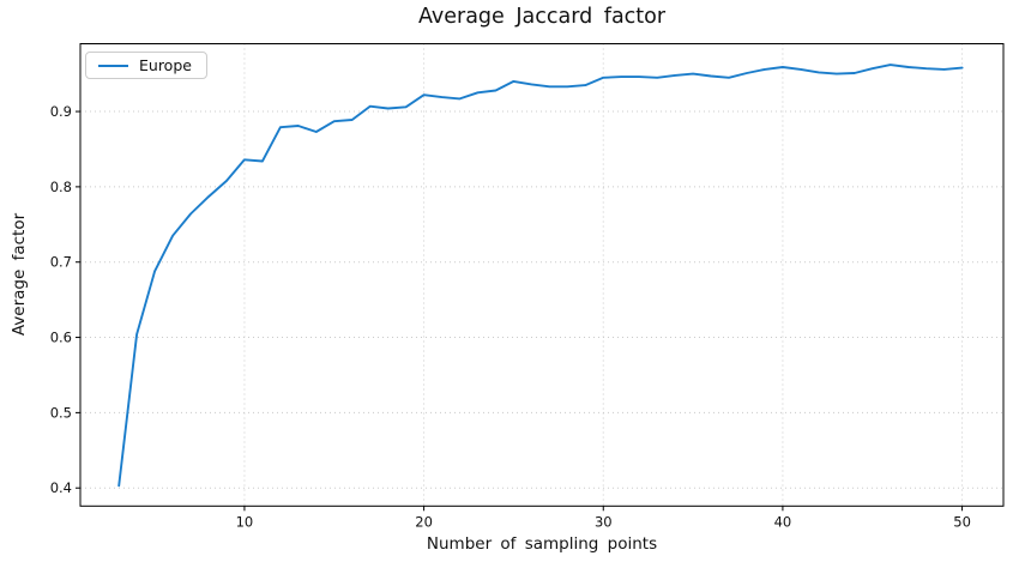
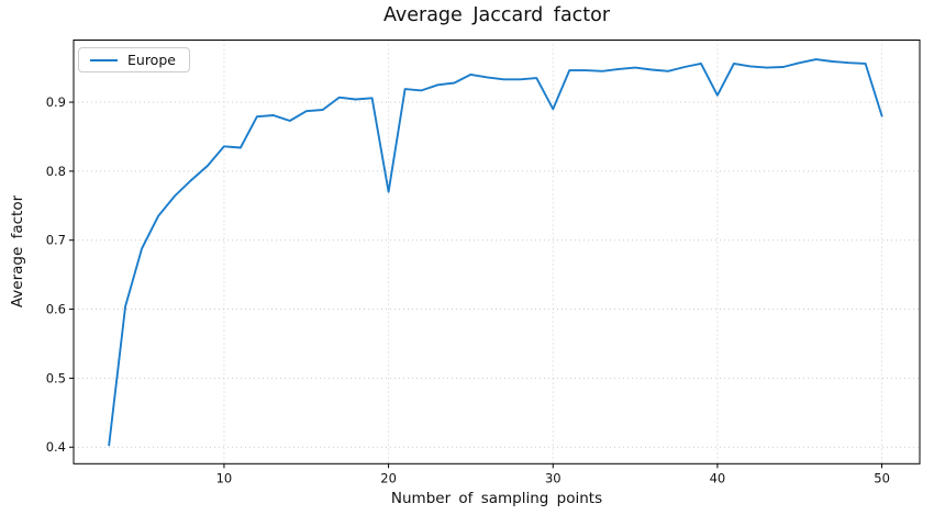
20: 0.92 -> 0.77
30: 0.94 -> 0.89
40: 0.96 -> 0.91
50: 0.96 -> 0.88
